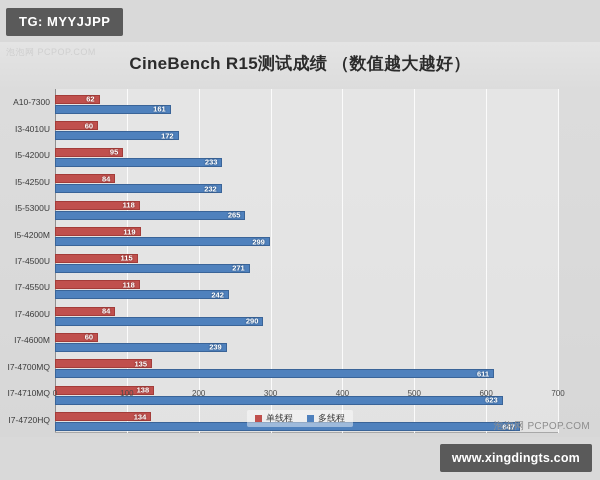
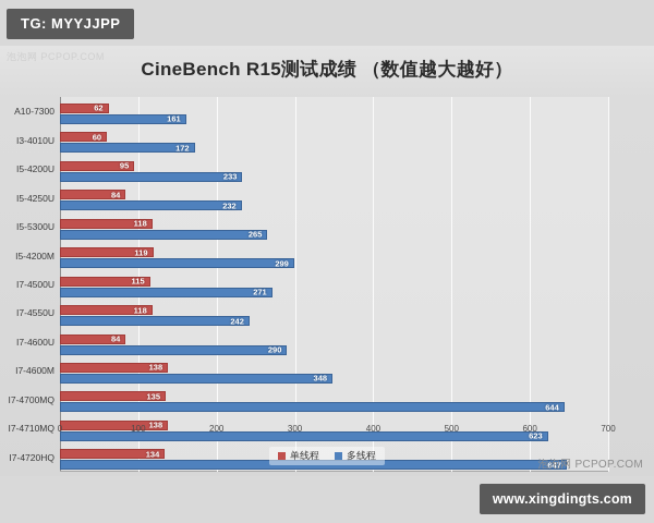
单线程/I7-4600M: 60 -> 138
多线程/I7-4600M: 239 -> 348
多线程/I7-4700MQ: 611 -> 644
